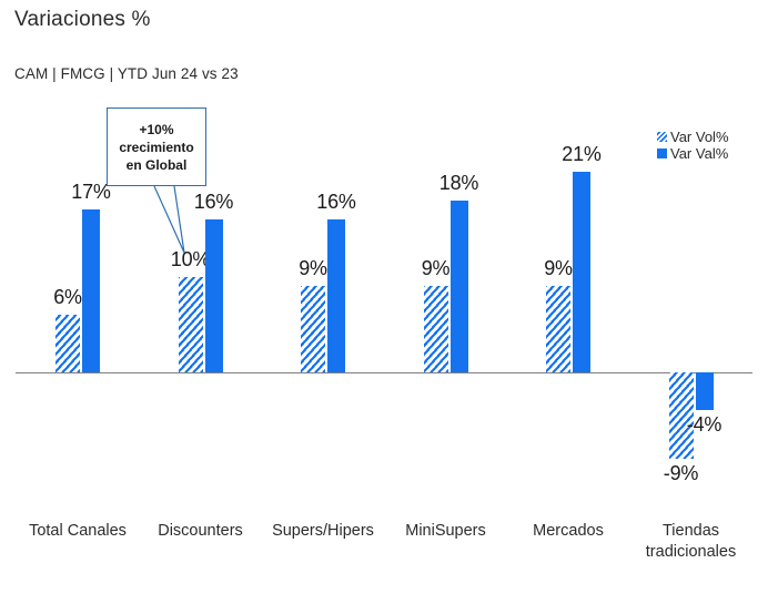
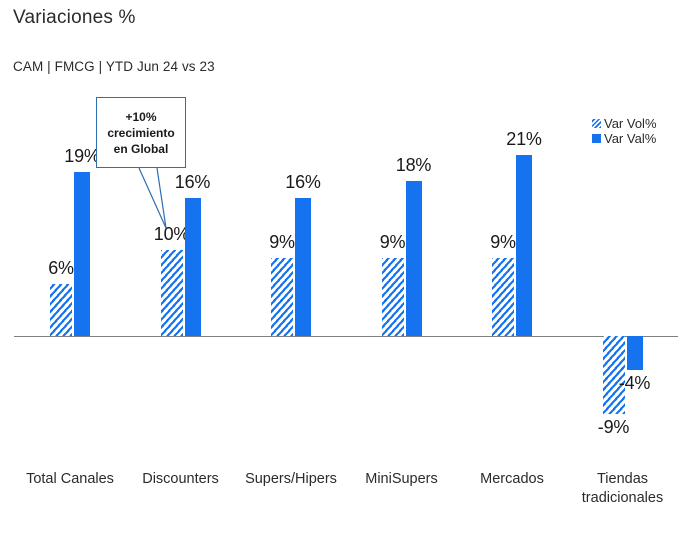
Var Val%/Total Canales: 17% -> 19%
